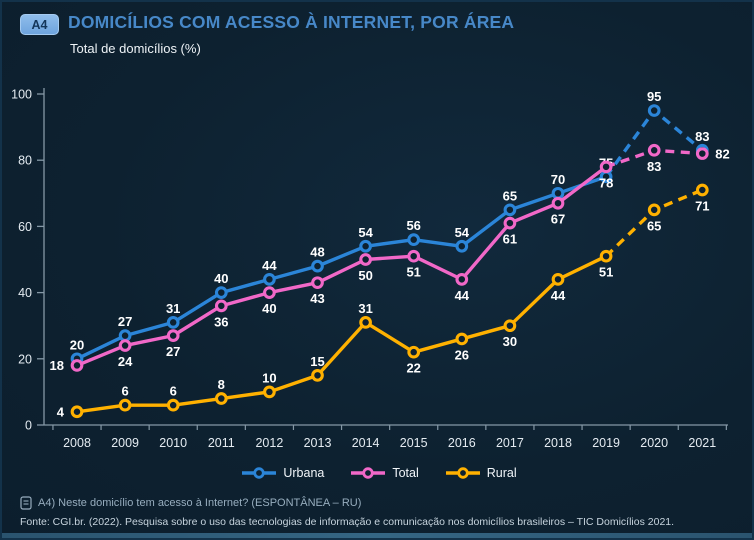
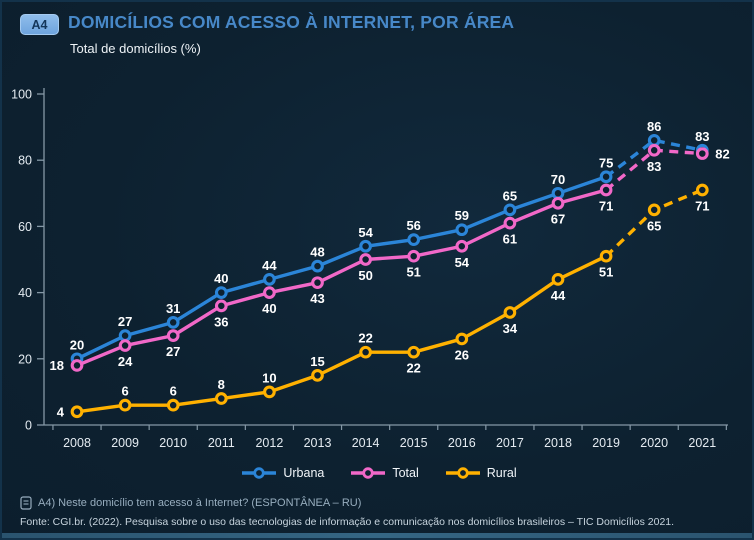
Rural/2014: 31 -> 22
Urbana/2016: 54 -> 59
Total/2016: 44 -> 54
Rural/2017: 30 -> 34
Total/2019: 78 -> 71
Urbana/2020: 95 -> 86
